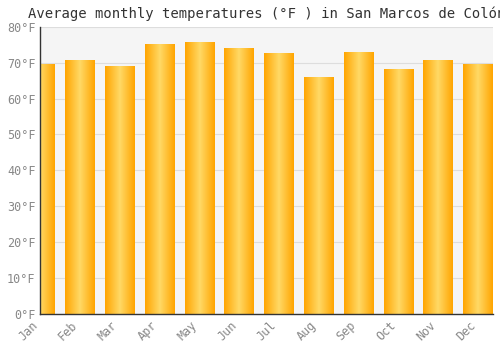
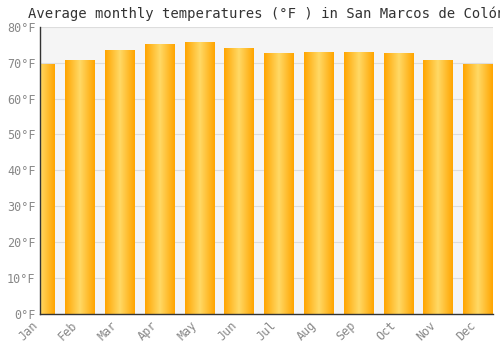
Mar: 69.0°F -> 73.5°F
Aug: 66.0°F -> 73.0°F
Oct: 68.0°F -> 72.5°F
